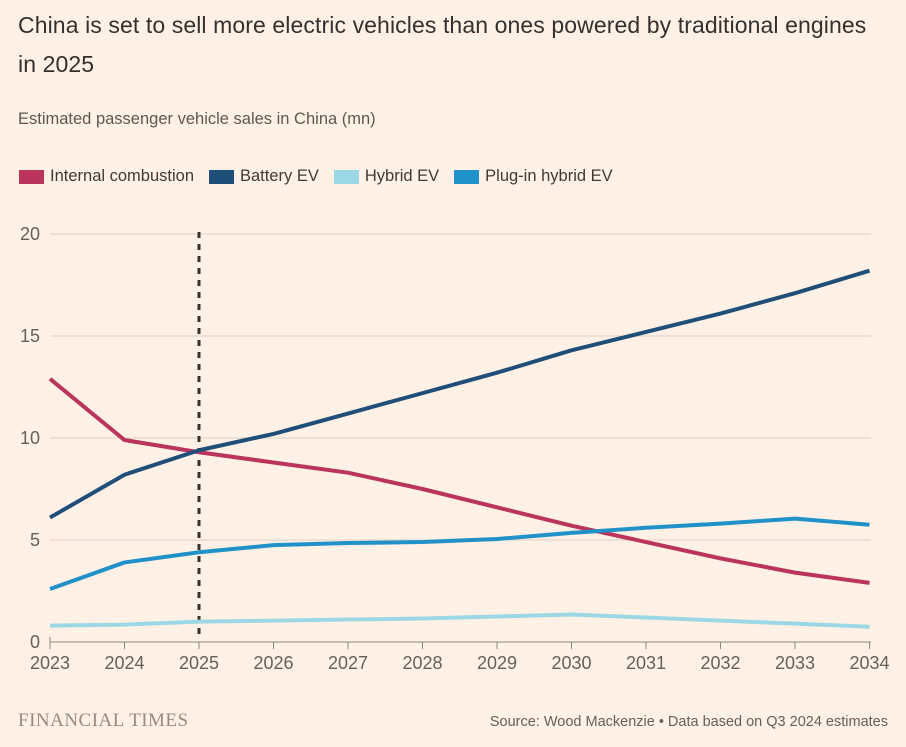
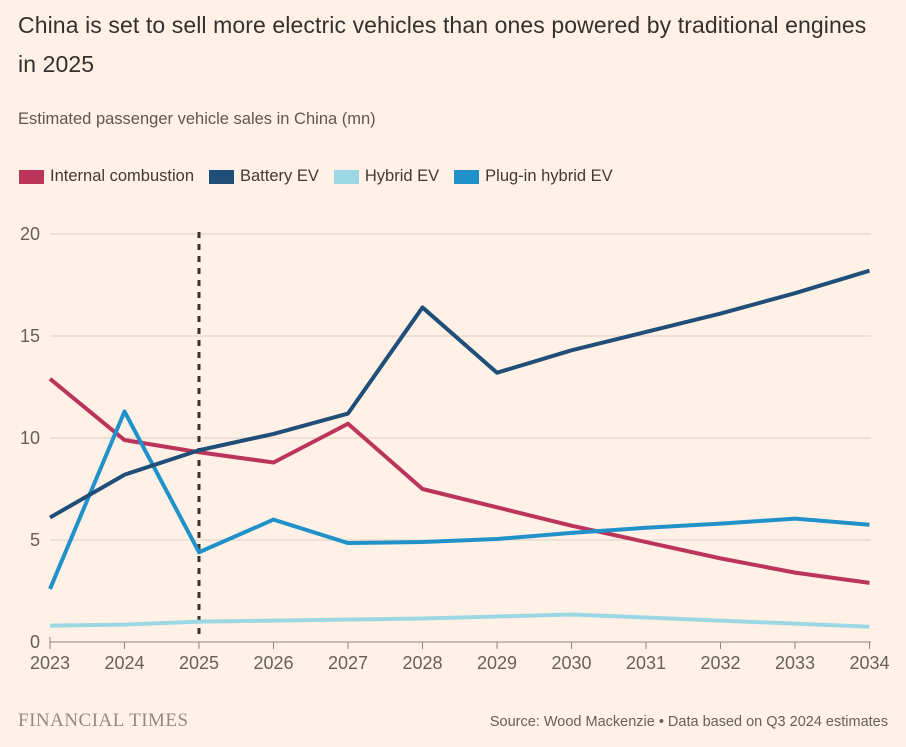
Plug-in hybrid EV/2024: 3.9 -> 11.3
Plug-in hybrid EV/2026: 4.8 -> 6.0
Internal combustion/2027: 8.3 -> 10.7
Battery EV/2028: 12.2 -> 16.4
